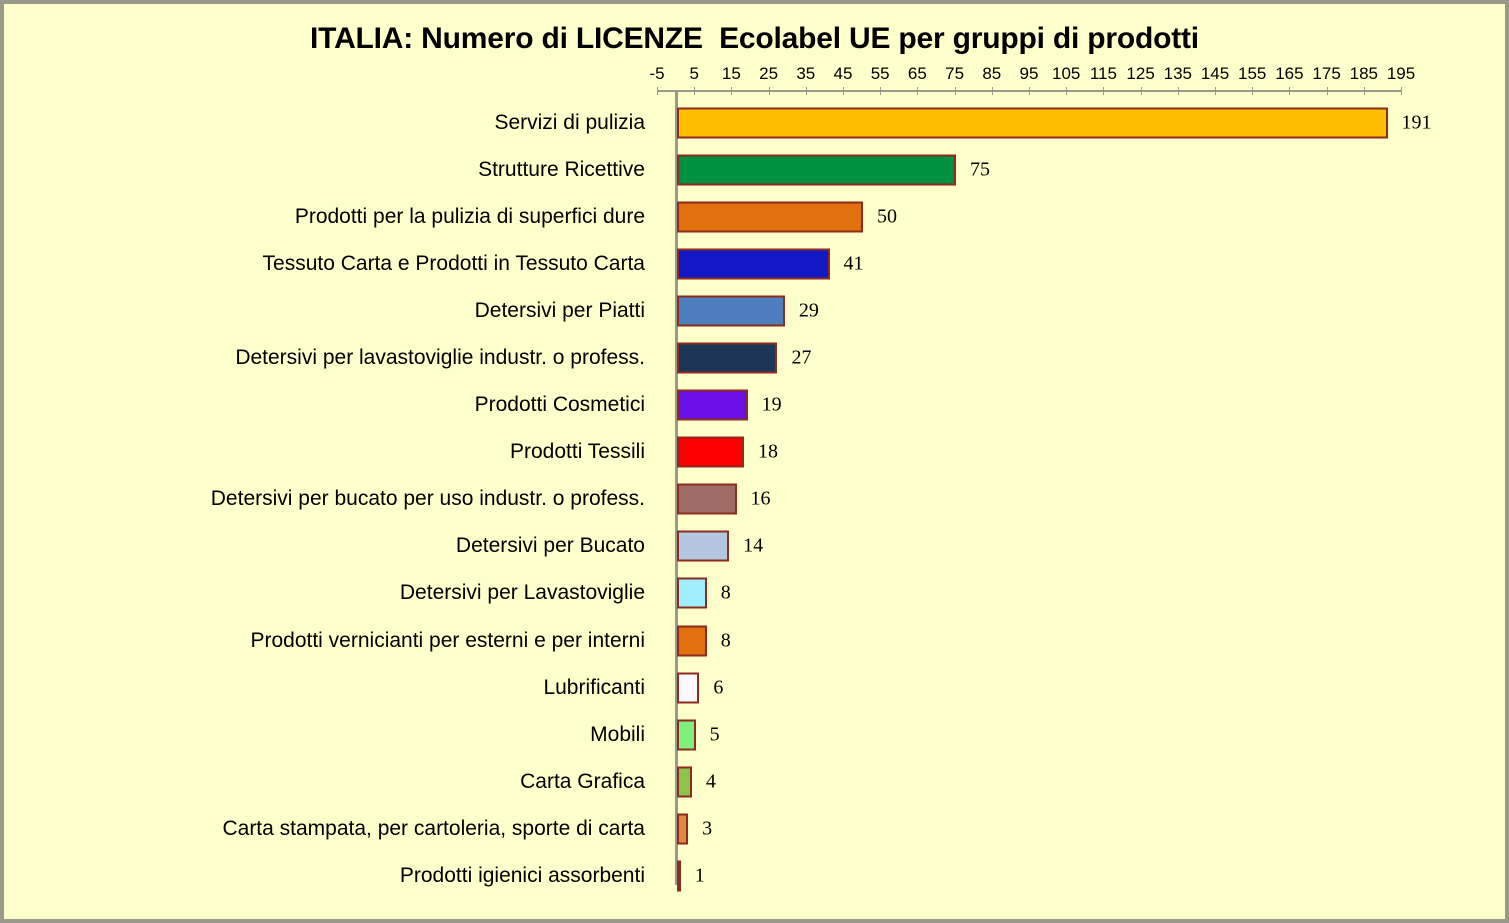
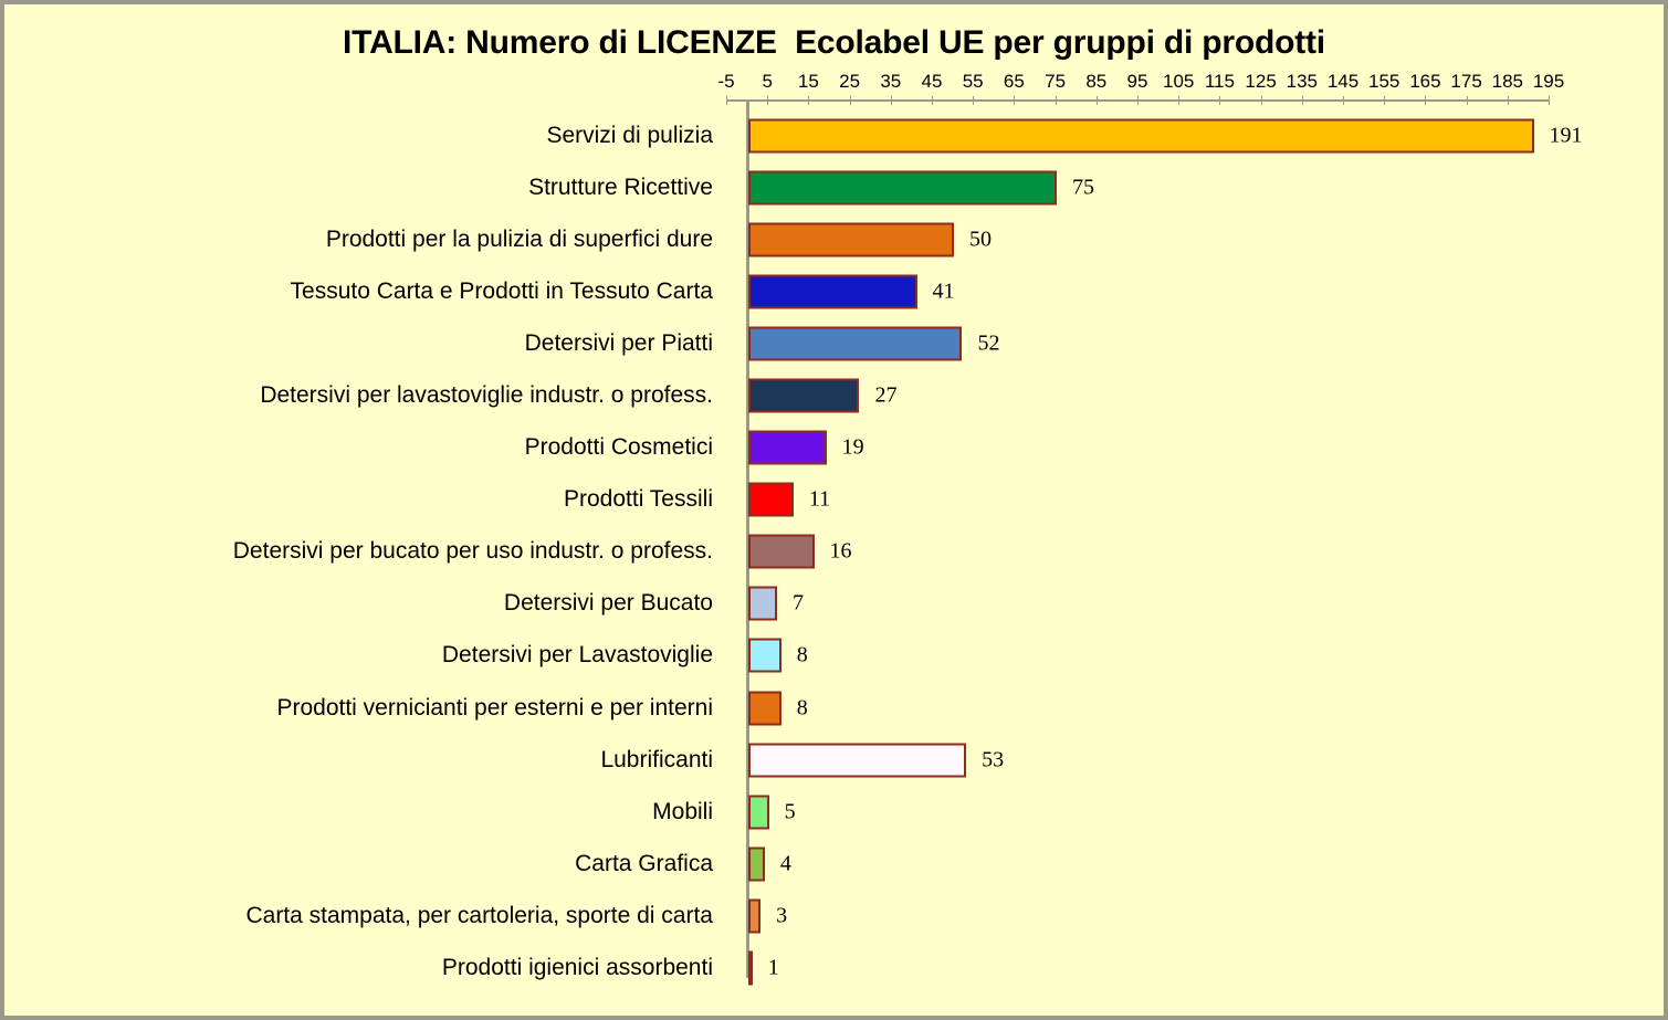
Detersivi per Piatti: 29 -> 52
Prodotti Tessili: 18 -> 11
Detersivi per Bucato: 14 -> 7
Lubrificanti: 6 -> 53
